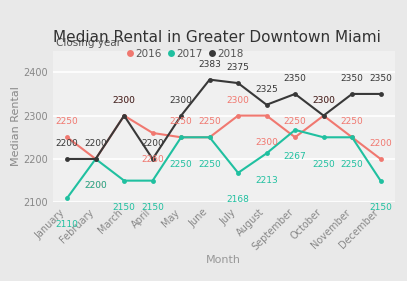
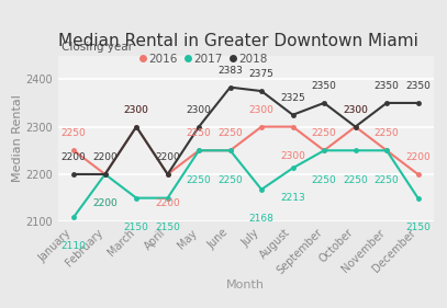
2016/April: 2260 -> 2200
2017/September: 2267 -> 2250
